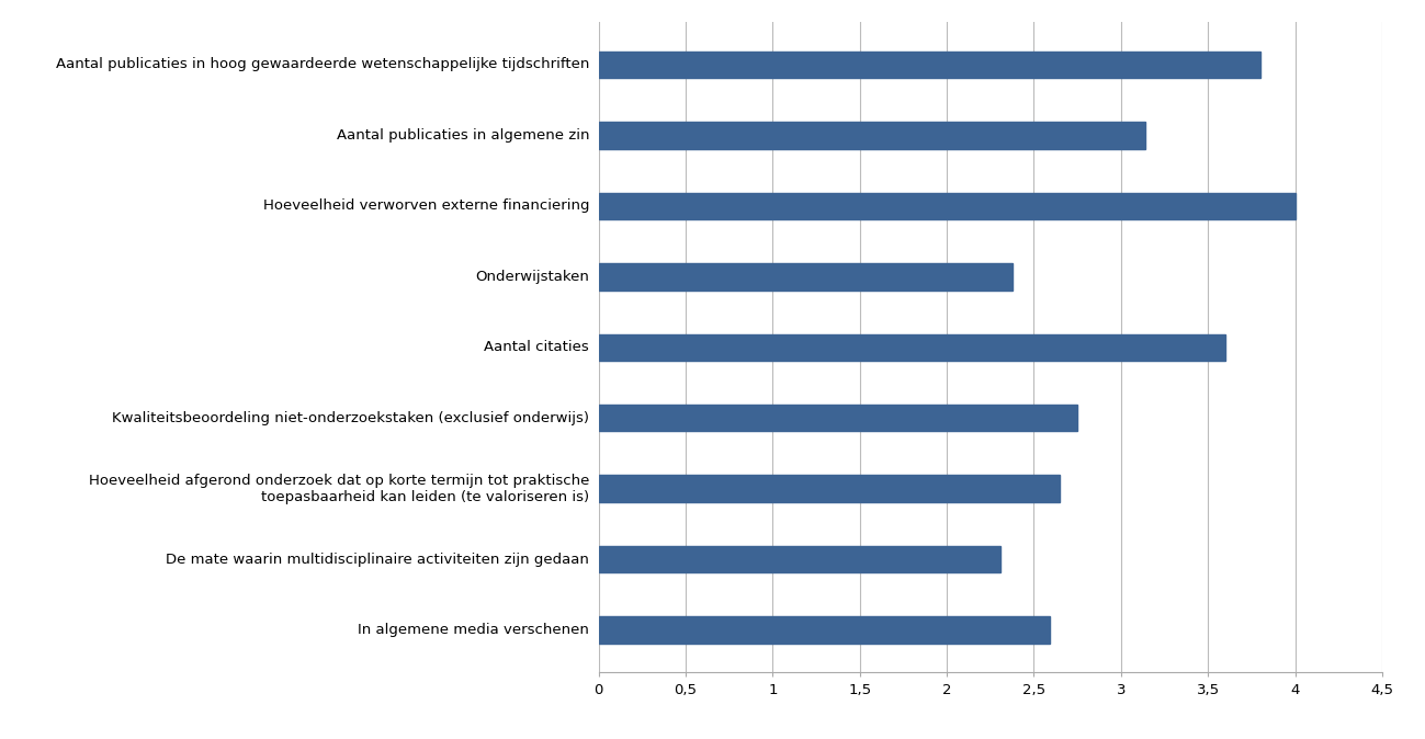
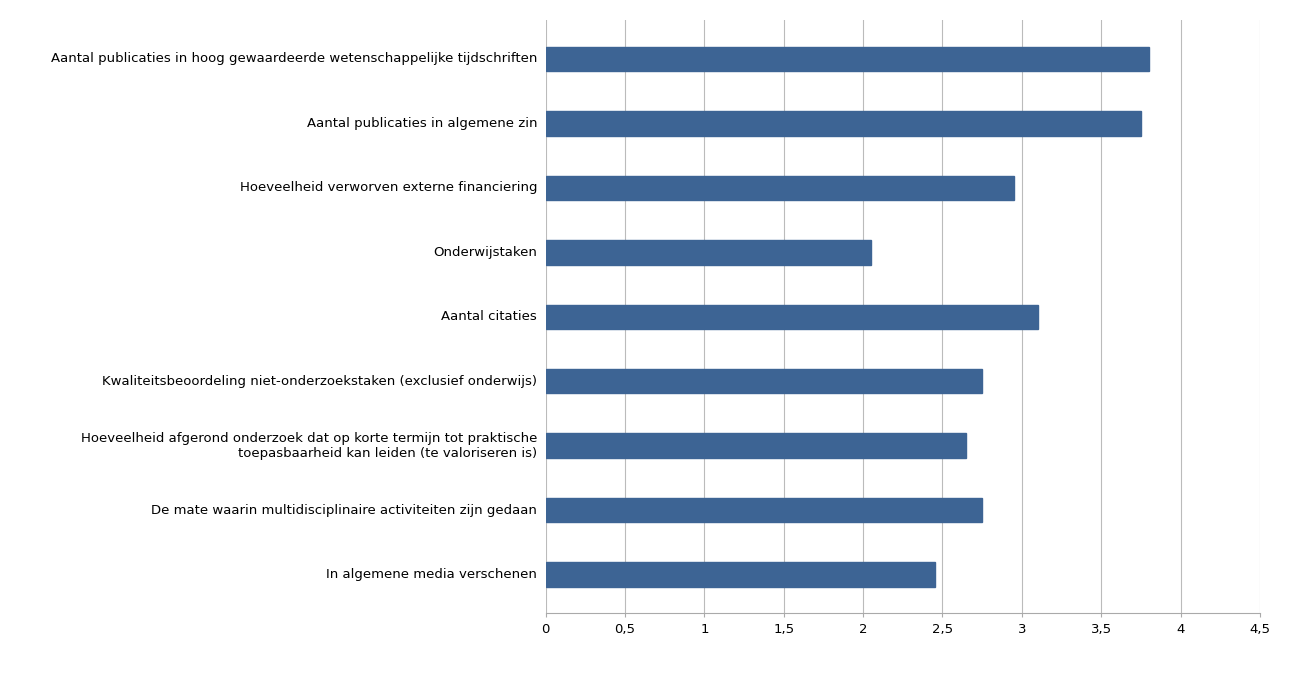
Aantal publicaties in algemene zin: 3,14 -> 3,75
Hoeveelheid verworven externe financiering: 4,00 -> 2,95
Onderwijstaken: 2,38 -> 2,05
Aantal citaties: 3,60 -> 3,10
De mate waarin multidisciplinaire activiteiten zijn gedaan: 2,31 -> 2,75
In algemene media verschenen: 2,59 -> 2,45
